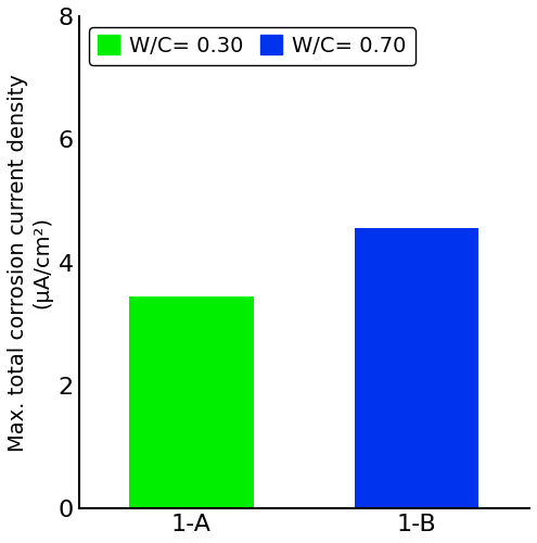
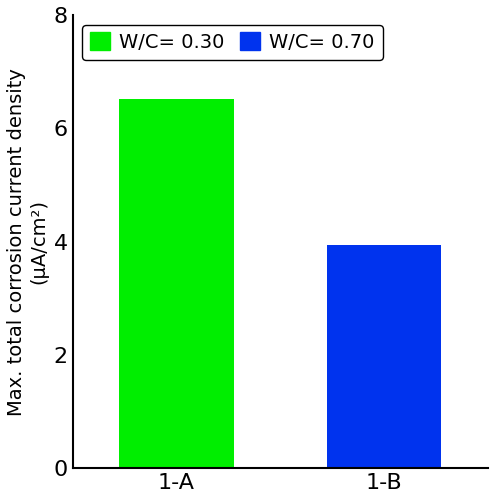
1-A: 3.45 -> 6.52
1-B: 4.55 -> 3.94
